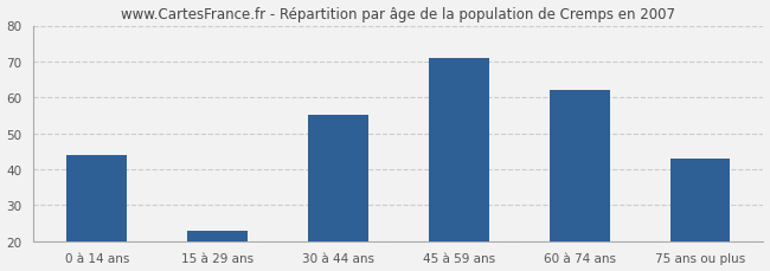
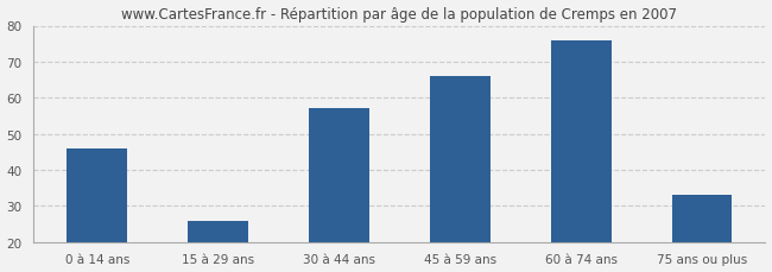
0 à 14 ans: 44 -> 46
15 à 29 ans: 23 -> 26
30 à 44 ans: 55 -> 57
45 à 59 ans: 71 -> 66
60 à 74 ans: 62 -> 76
75 ans ou plus: 43 -> 33
